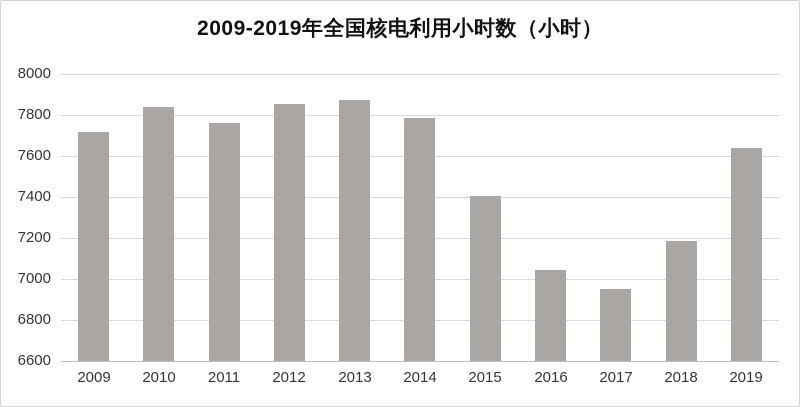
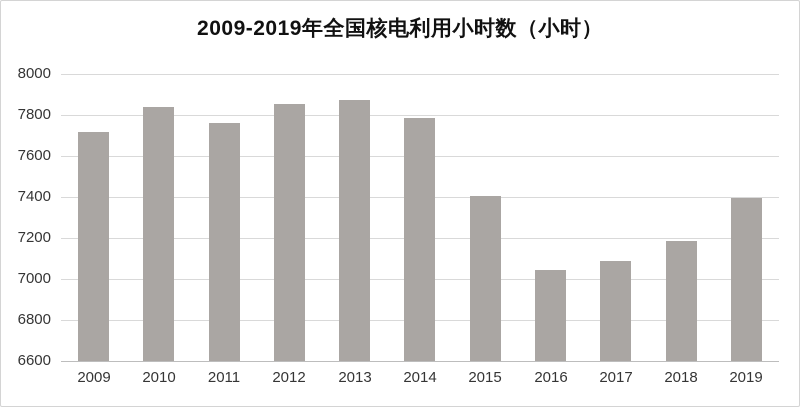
2017: 6950 -> 7090
2019: 7640 -> 7390
